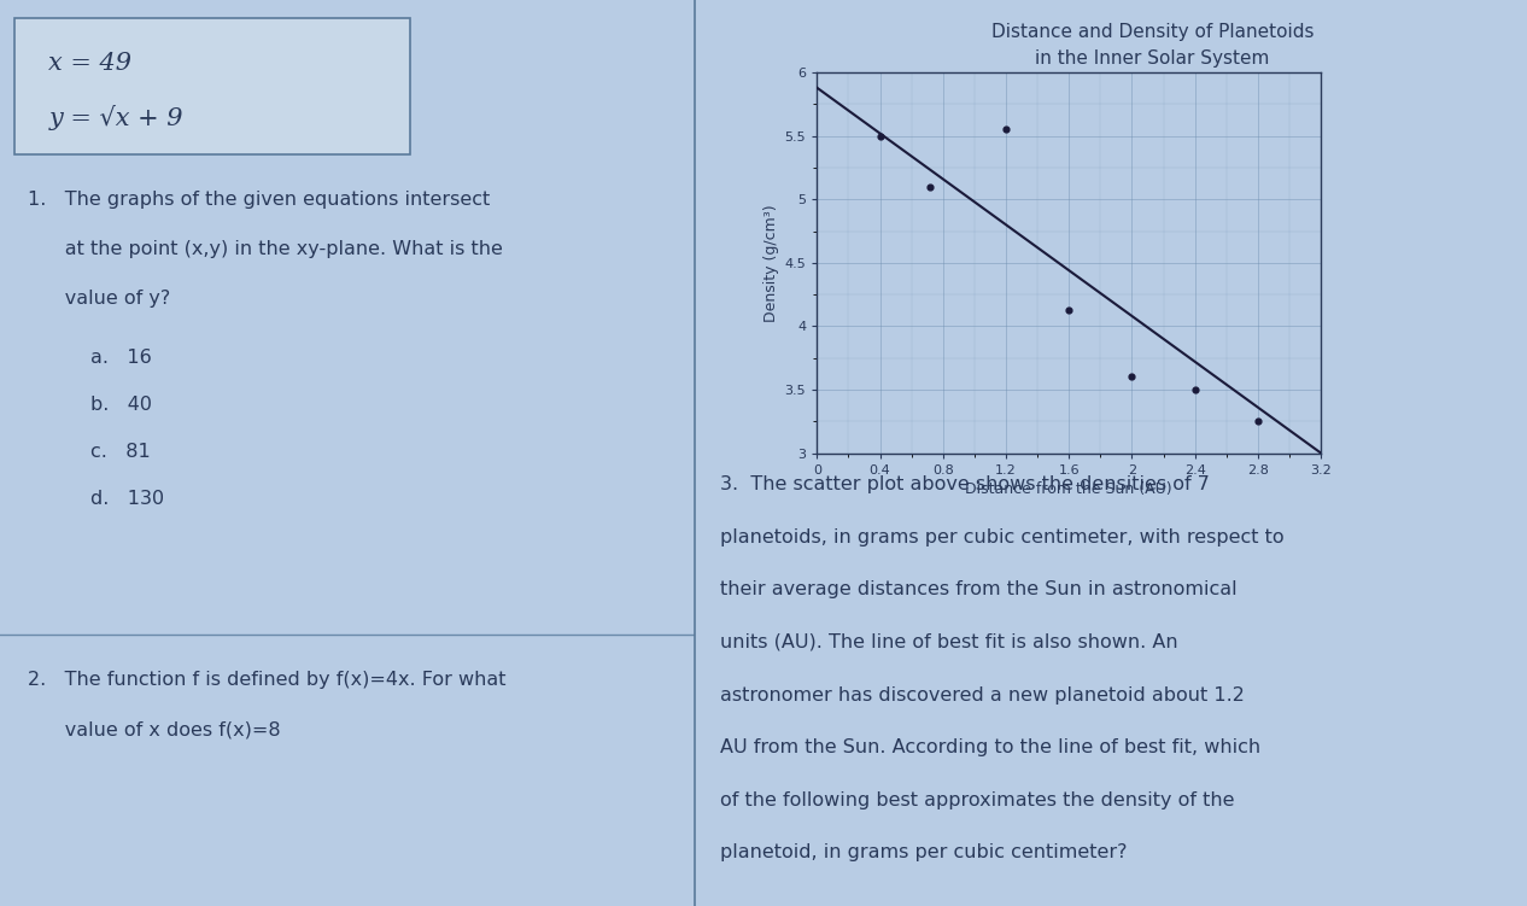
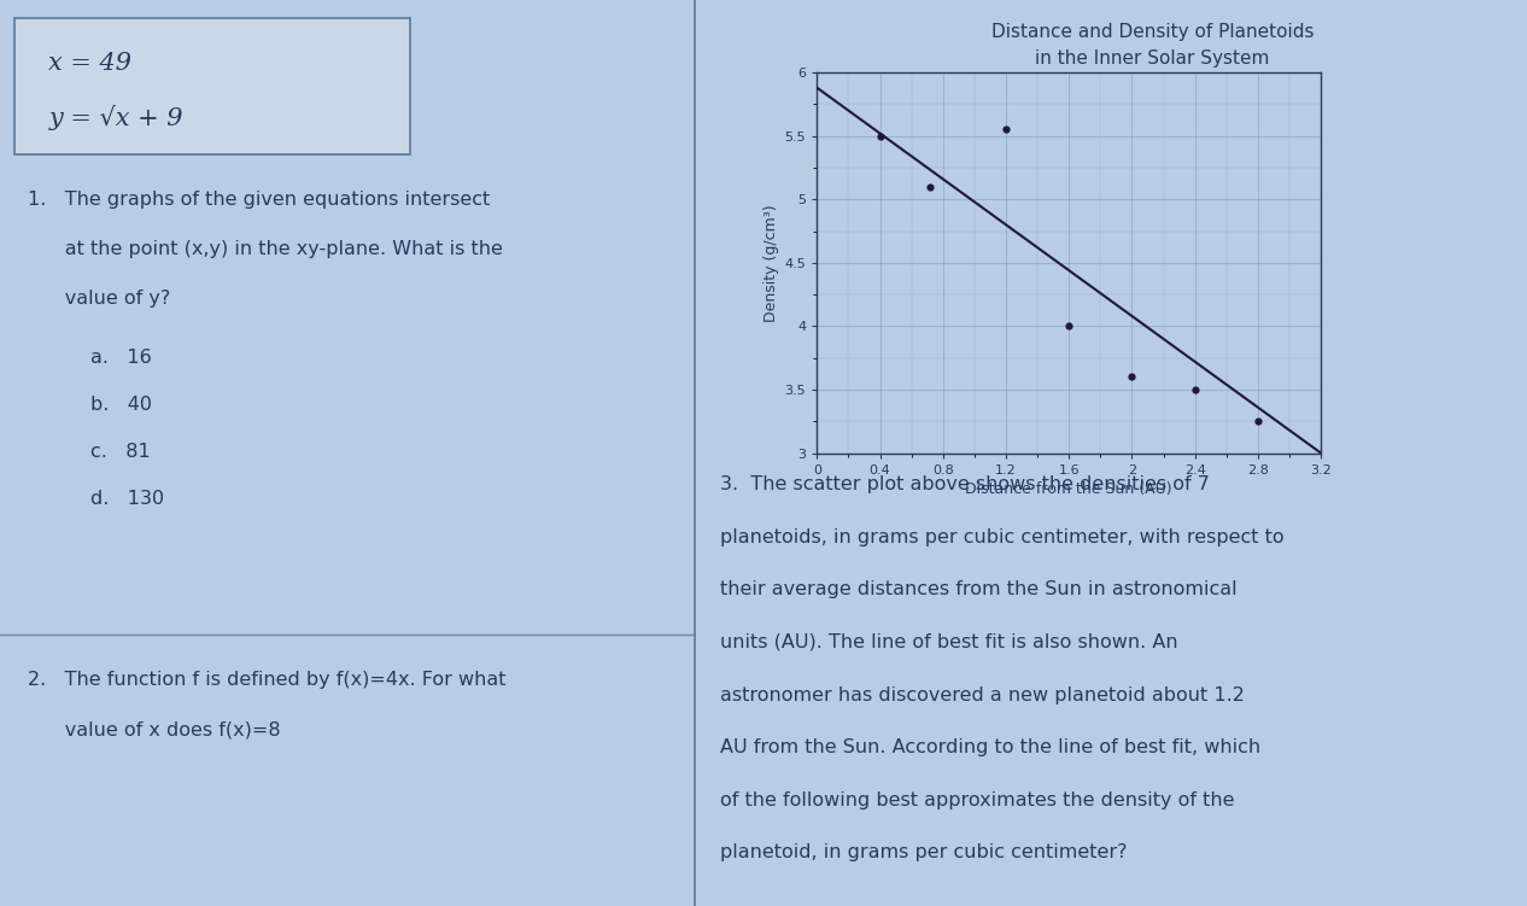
1.6: 4.13 -> 4.00
